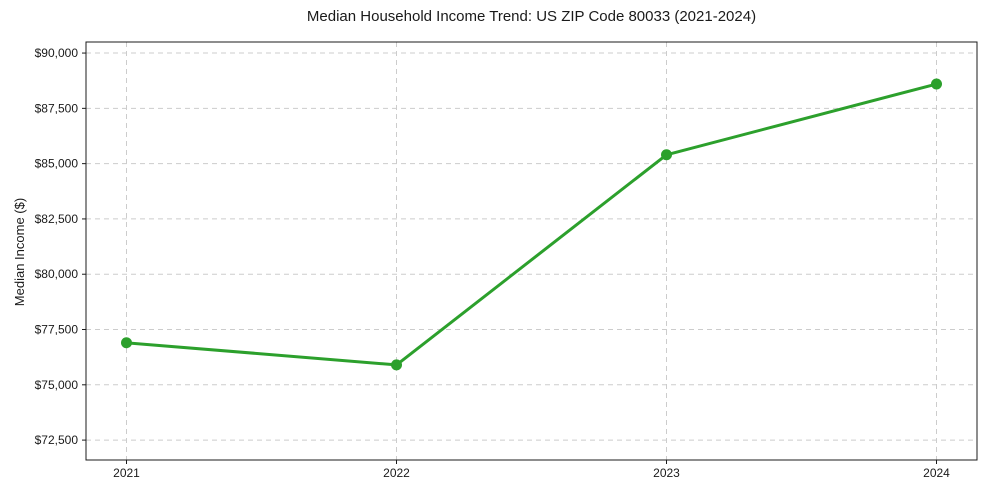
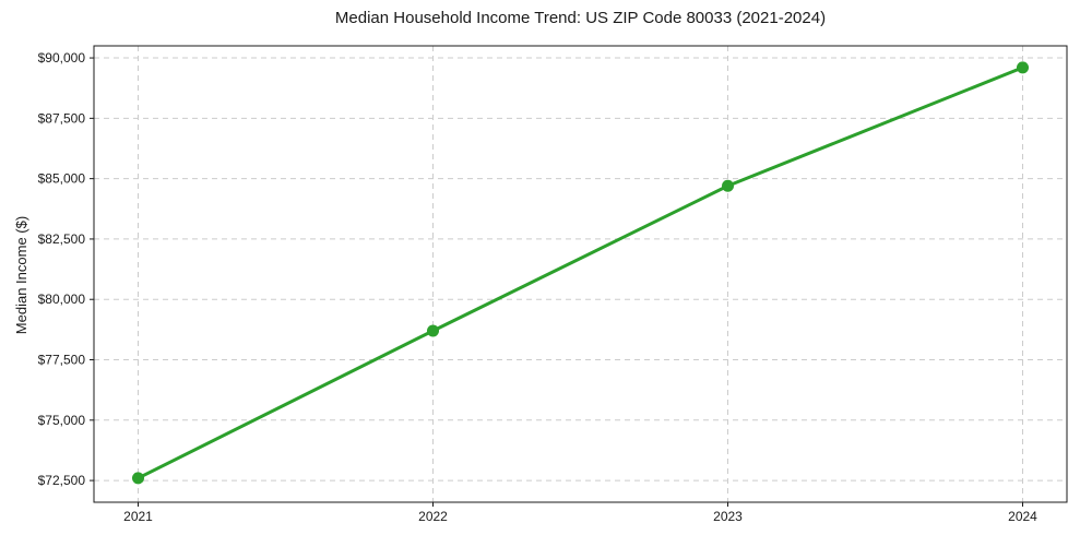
2021: $76900 -> $72600
2022: $75900 -> $78700
2023: $85400 -> $84700
2024: $88600 -> $89600
